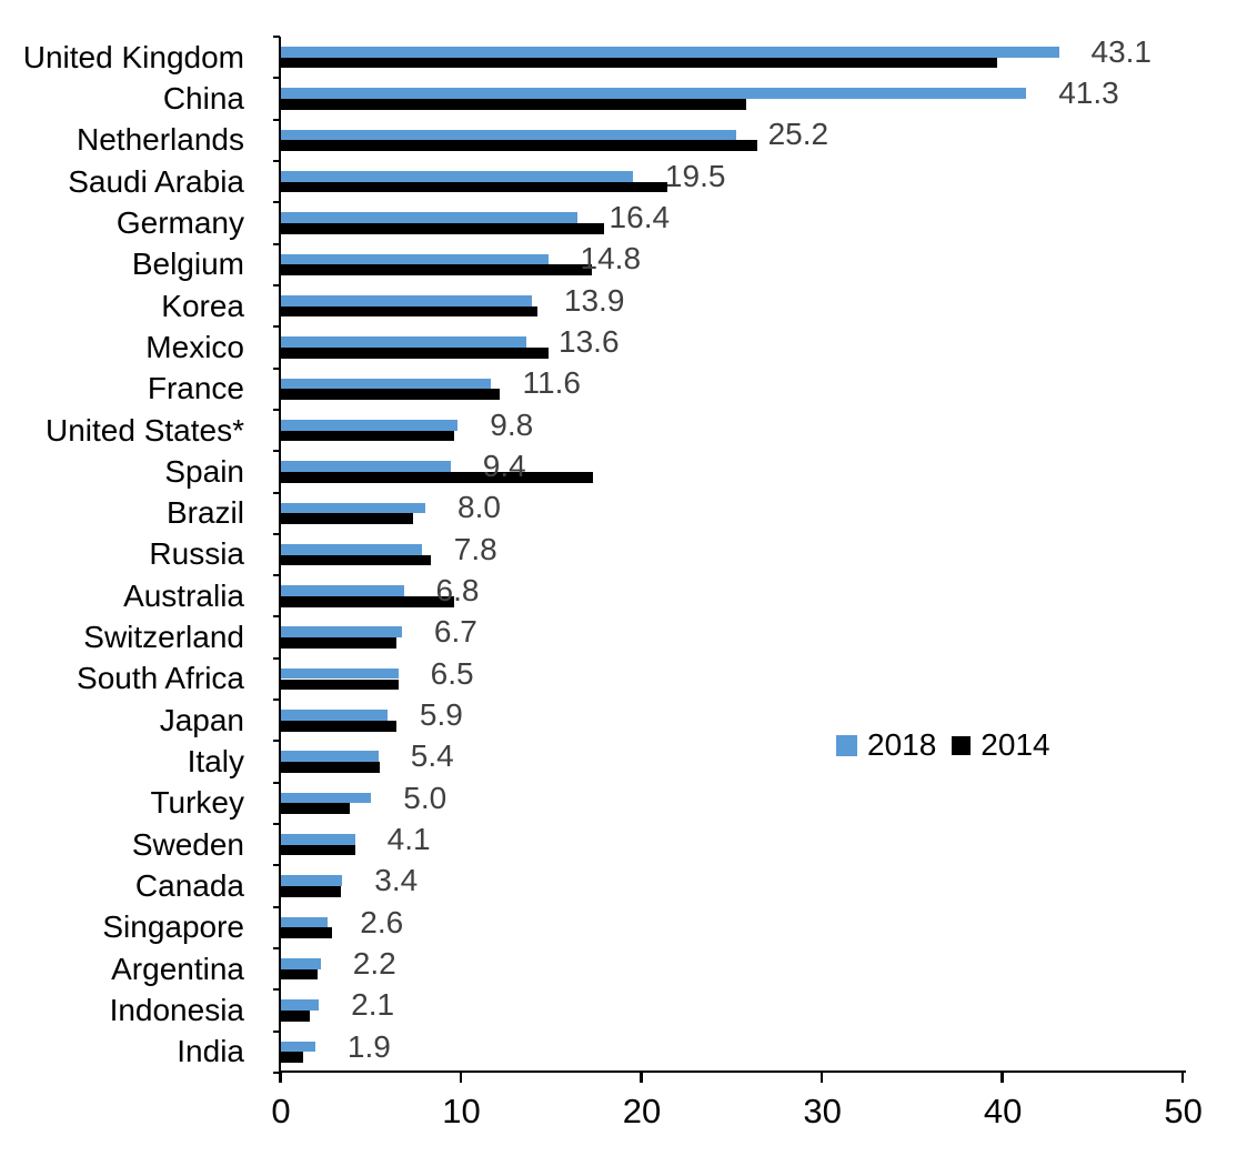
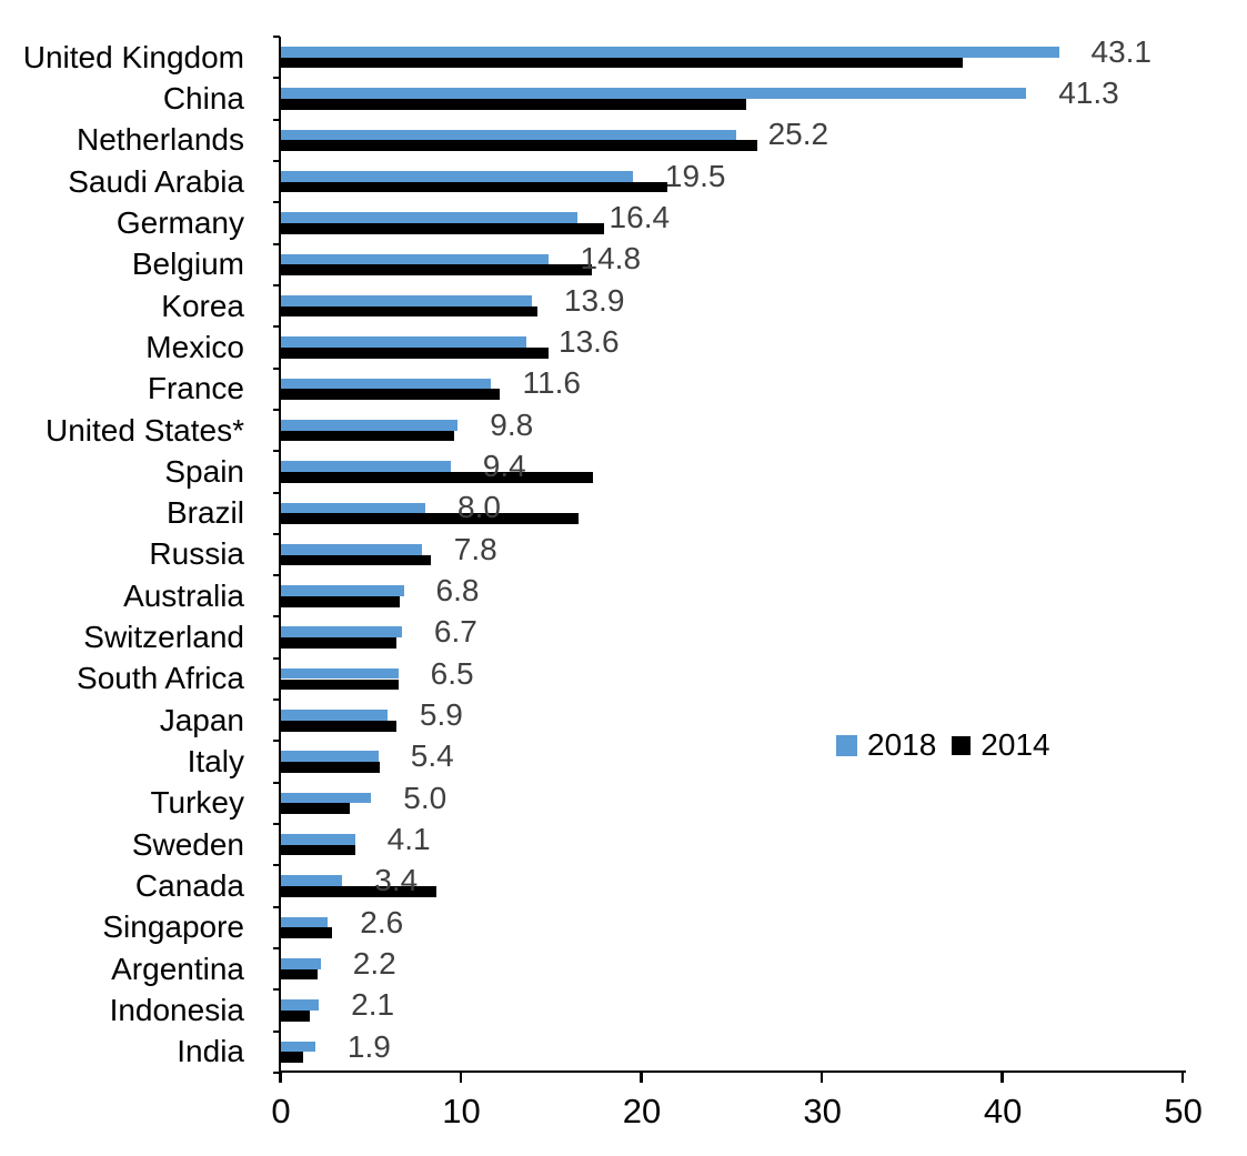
2014/United Kingdom: 39.7 -> 37.8
2014/Brazil: 7.3 -> 16.5
2014/Australia: 9.6 -> 6.6
2014/Canada: 3.3 -> 8.6
